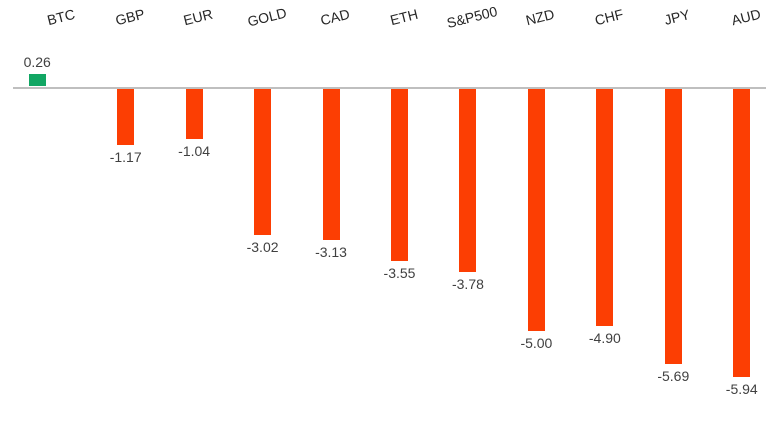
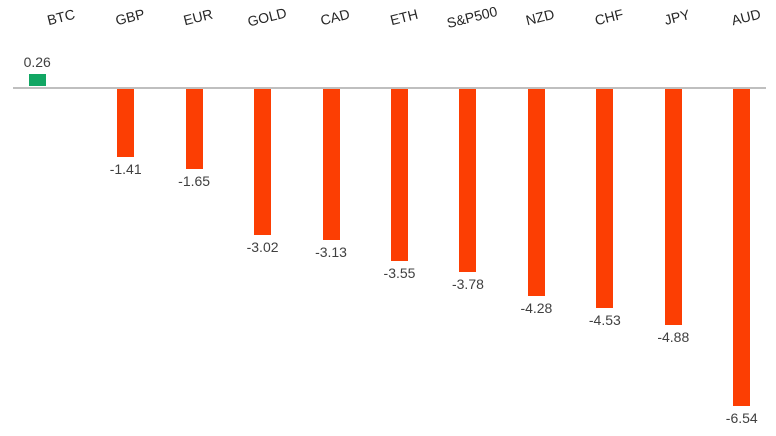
GBP: -1.17 -> -1.41
EUR: -1.04 -> -1.65
NZD: -5.00 -> -4.28
CHF: -4.90 -> -4.53
JPY: -5.69 -> -4.88
AUD: -5.94 -> -6.54
